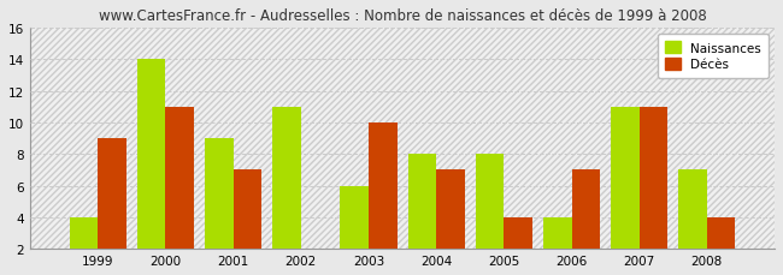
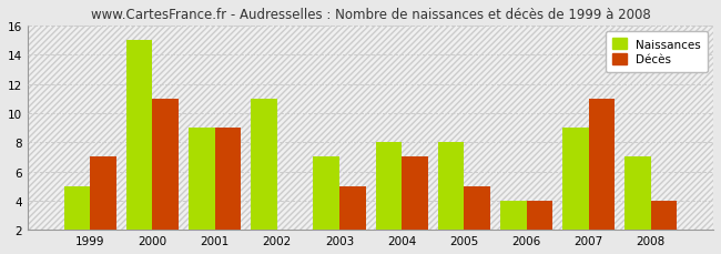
Naissances/1999: 4 -> 5
Décès/1999: 9 -> 7
Naissances/2000: 14 -> 15
Décès/2001: 7 -> 9
Naissances/2003: 6 -> 7
Décès/2003: 10 -> 5
Décès/2005: 4 -> 5
Décès/2006: 7 -> 4
Naissances/2007: 11 -> 9
